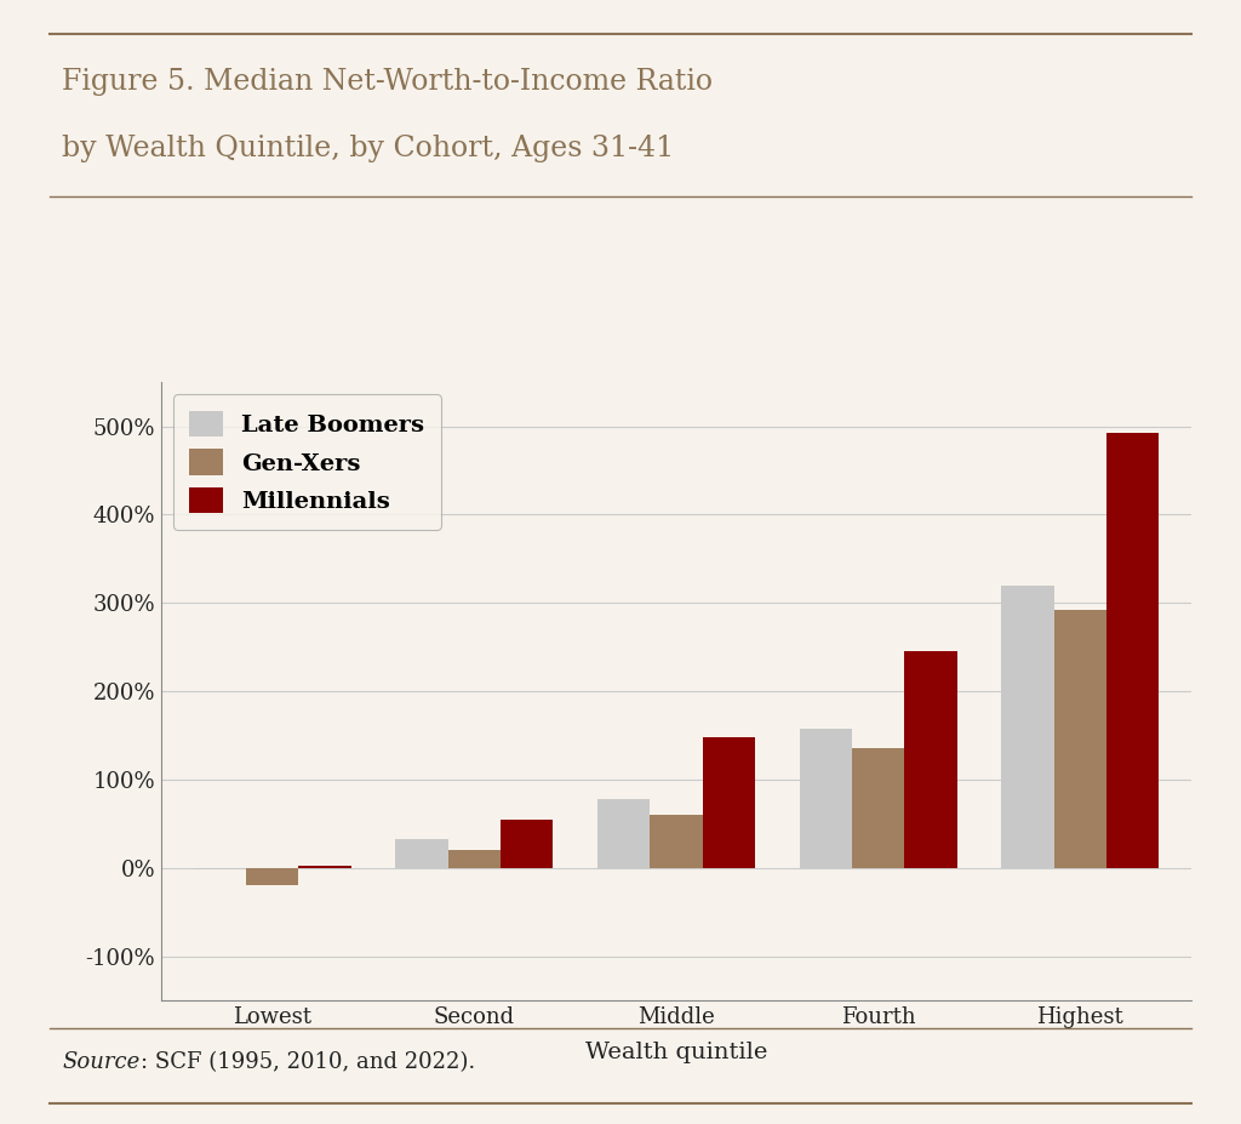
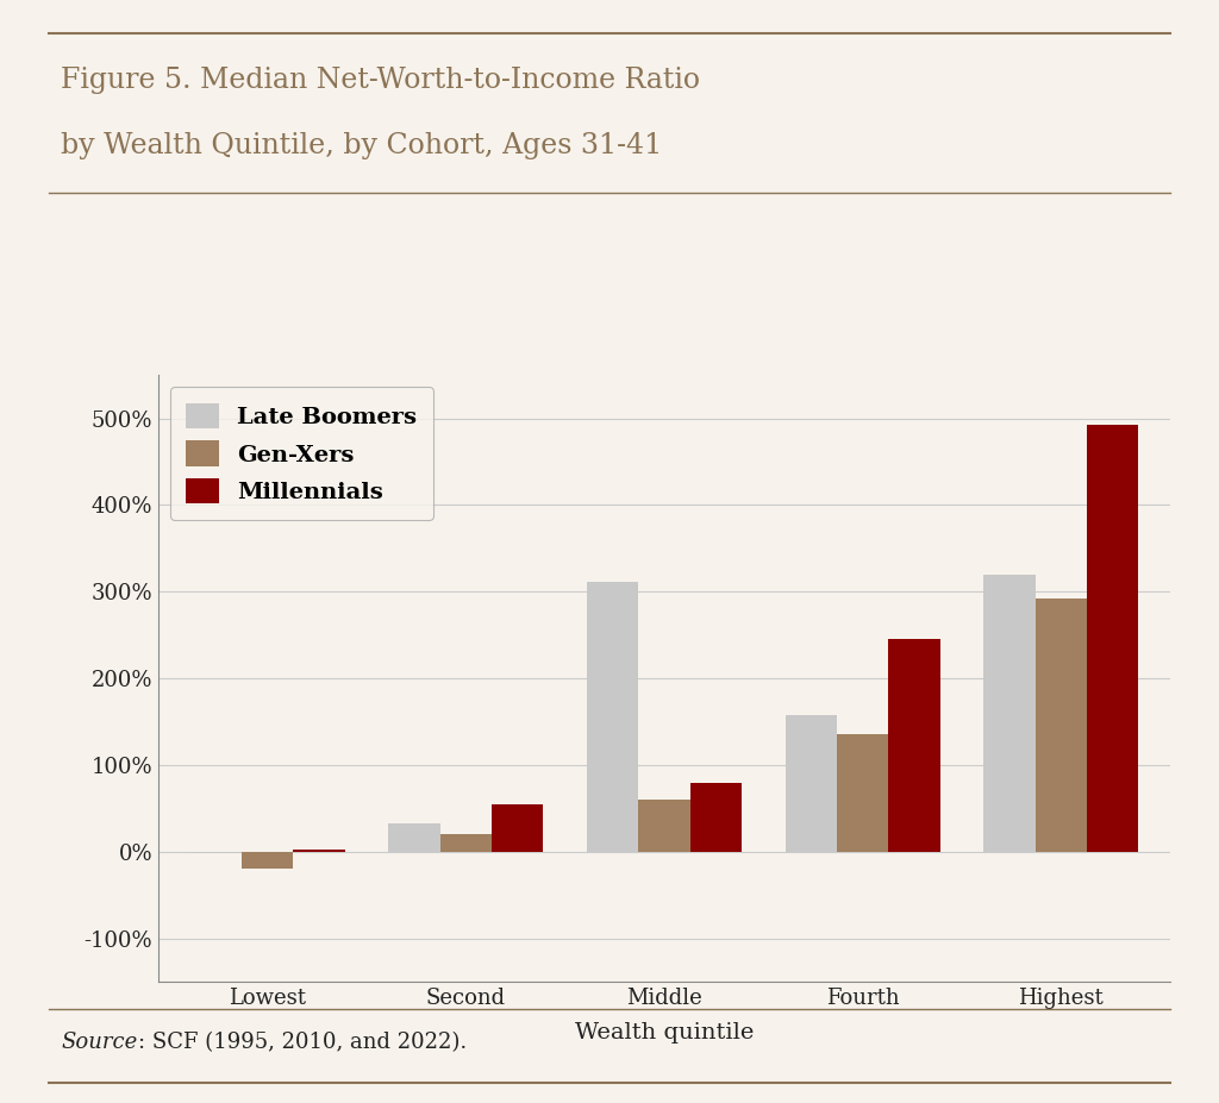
Late Boomers/Middle: 78% -> 312%
Millennials/Middle: 148% -> 80%
